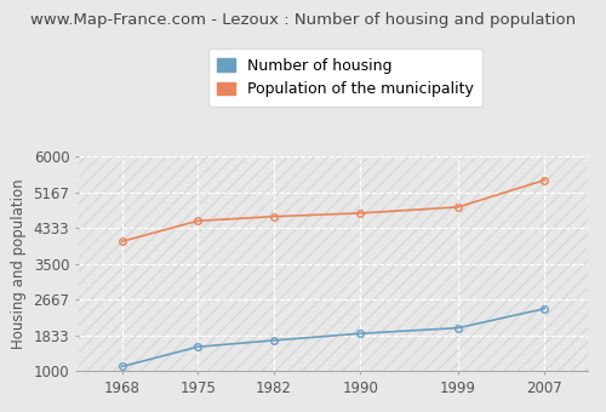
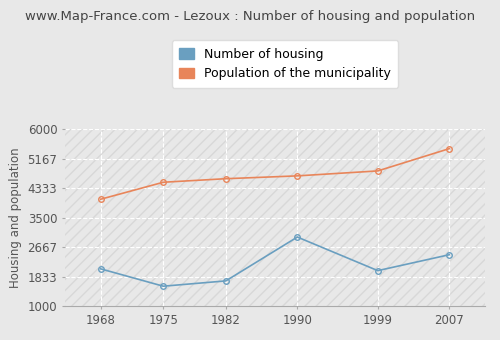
Number of housing/1968: 1100 -> 2050
Number of housing/1990: 1870 -> 2950
